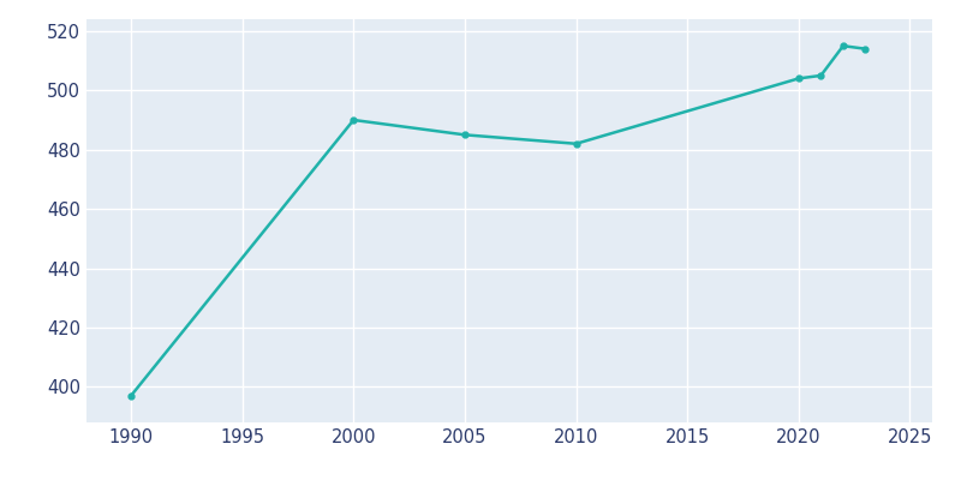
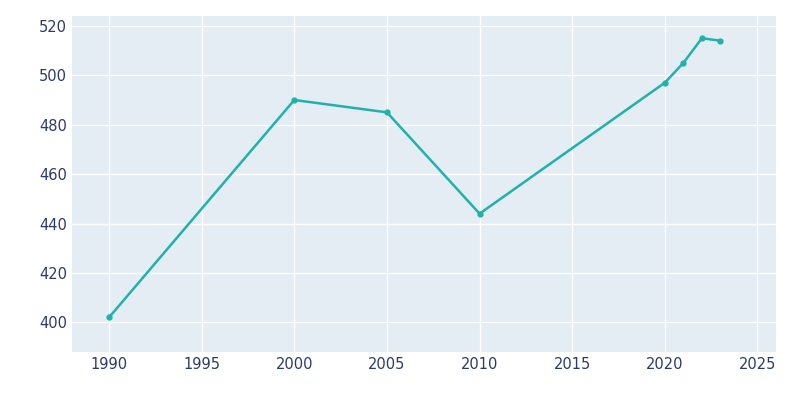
1990: 397 -> 402
2010: 482 -> 444
2020: 504 -> 497
